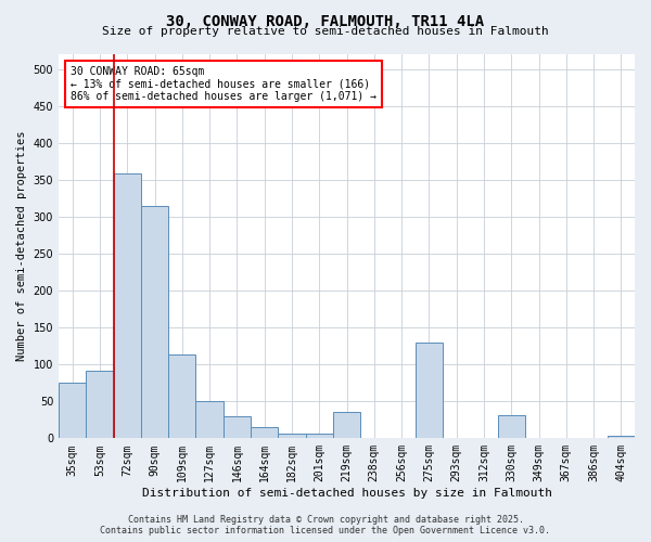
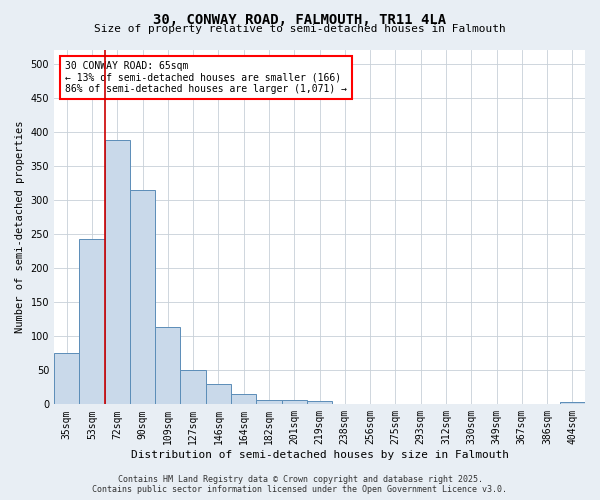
53sqm: 92 -> 243
72sqm: 358 -> 388
219sqm: 36 -> 5
275sqm: 130 -> 1
330sqm: 32 -> 1
